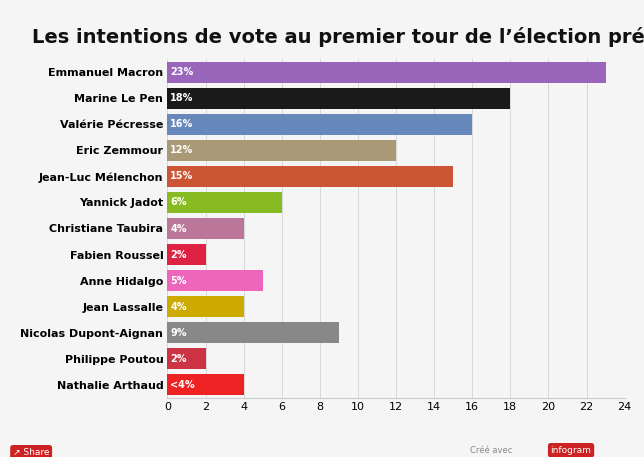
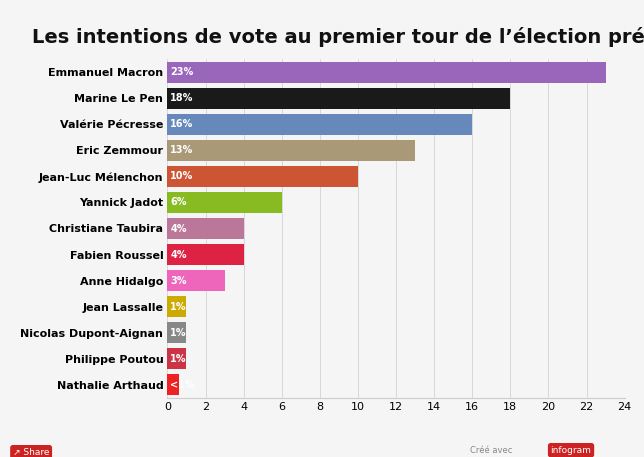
Eric Zemmour: 12% -> 13%
Jean-Luc Mélenchon: 15% -> 10%
Fabien Roussel: 2% -> 4%
Anne Hidalgo: 5% -> 3%
Jean Lassalle: 4% -> 1%
Nicolas Dupont-Aignan: 9% -> 1%
Philippe Poutou: 2% -> 1%
Nathalie Arthaud: 4% -> 1%
